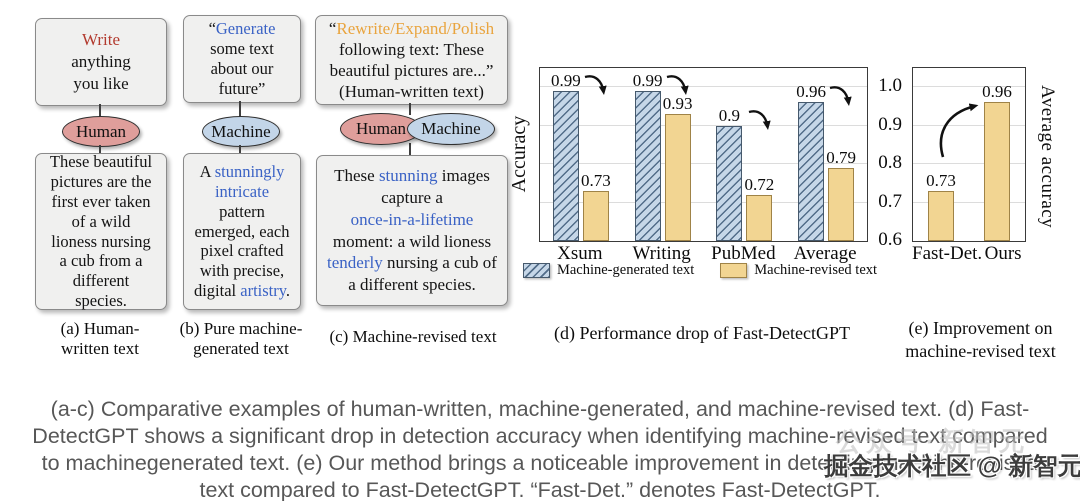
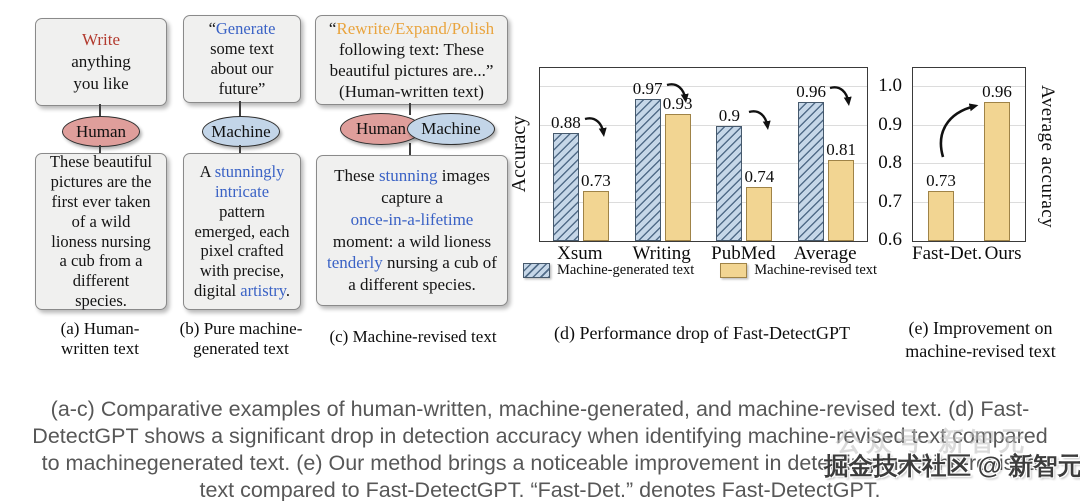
(d) Performance drop of Fast-DetectGPT/Machine-generated text/Xsum: 0.99 -> 0.88
(d) Performance drop of Fast-DetectGPT/Machine-generated text/Writing: 0.99 -> 0.97
(d) Performance drop of Fast-DetectGPT/Machine-revised text/PubMed: 0.72 -> 0.74
(d) Performance drop of Fast-DetectGPT/Machine-revised text/Average: 0.79 -> 0.81
